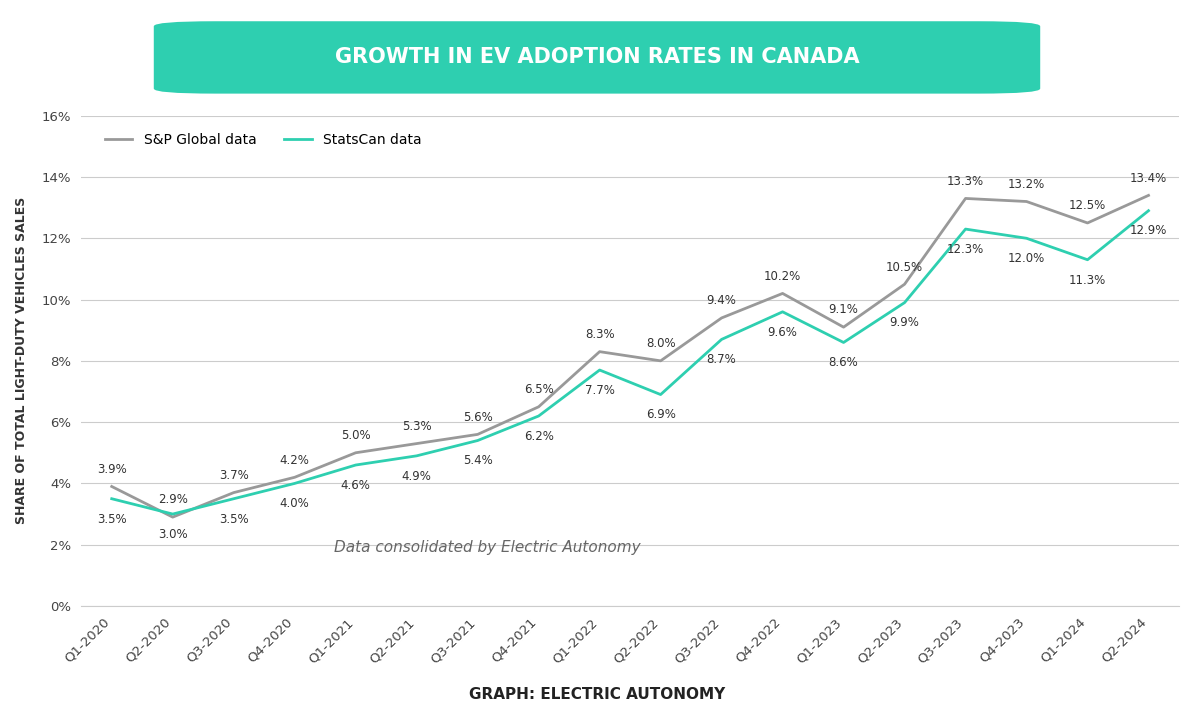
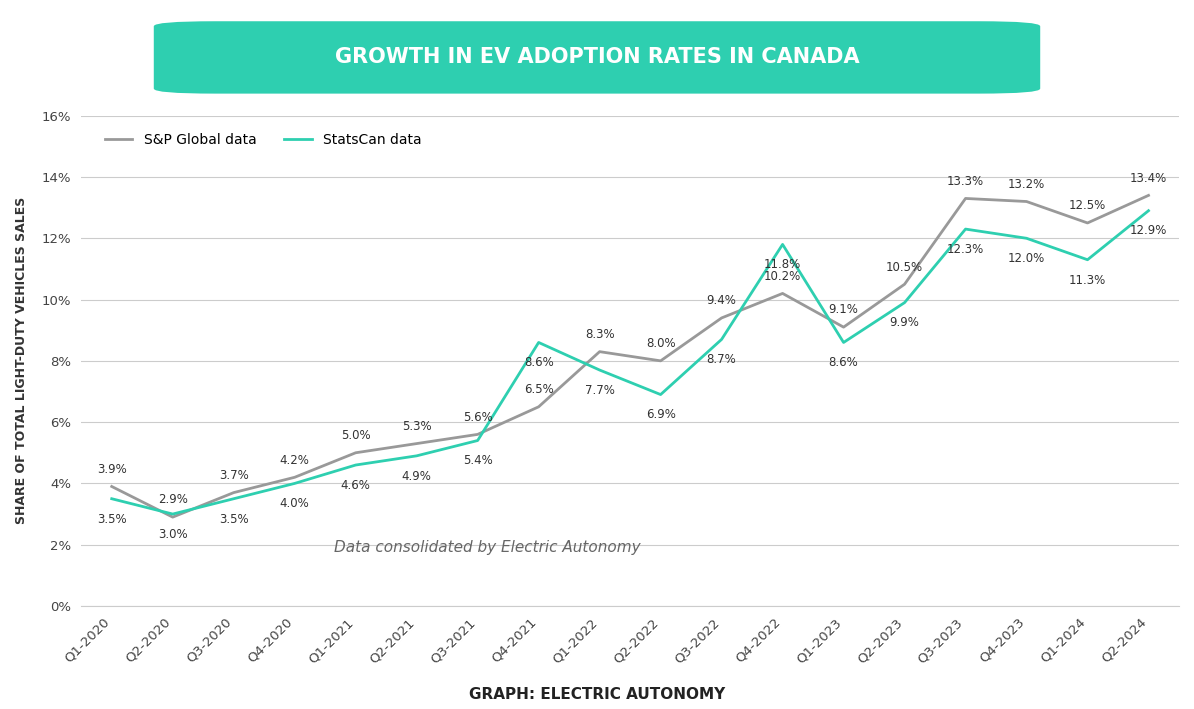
StatsCan data/Q4-2021: 6.2% -> 8.6%
StatsCan data/Q4-2022: 9.6% -> 11.8%
